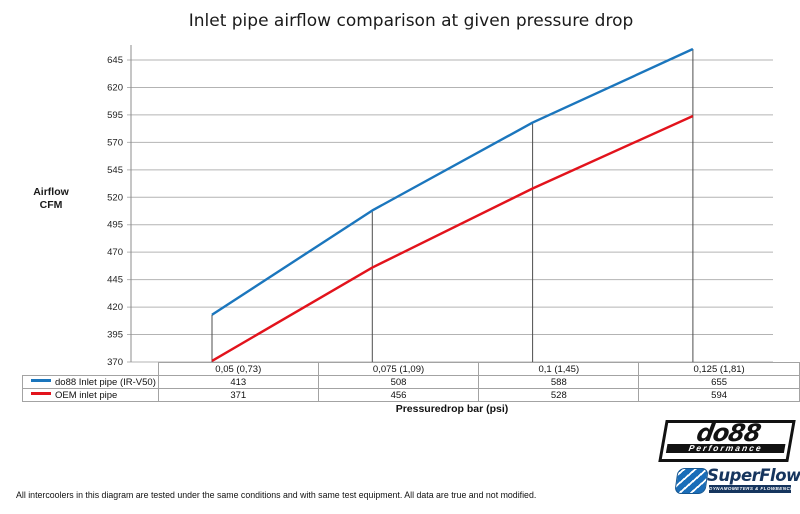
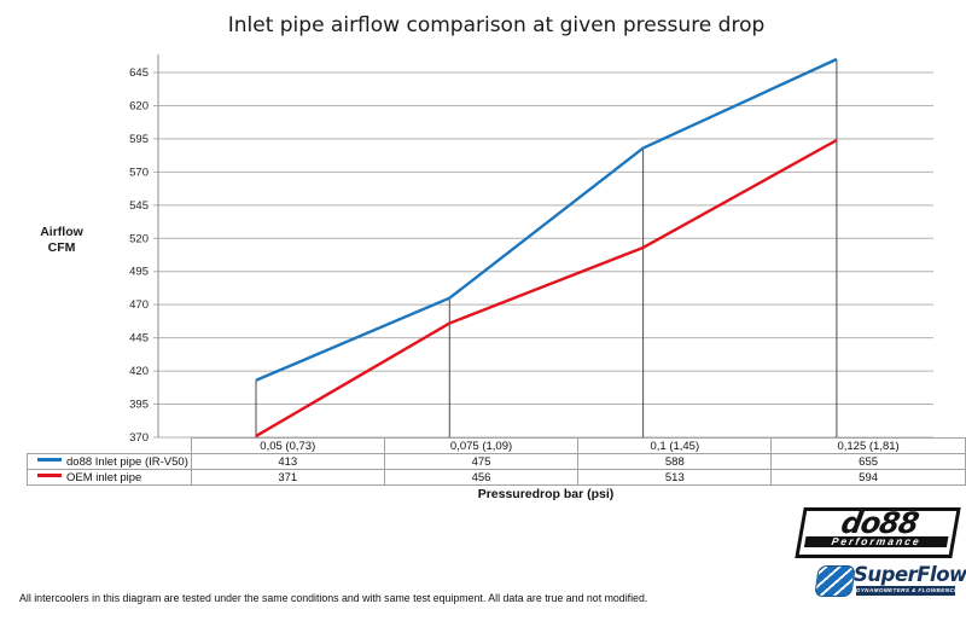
do88 Inlet pipe (IR-V50)/0,075 (1,09): 508 -> 475
OEM inlet pipe/0,1 (1,45): 528 -> 513
